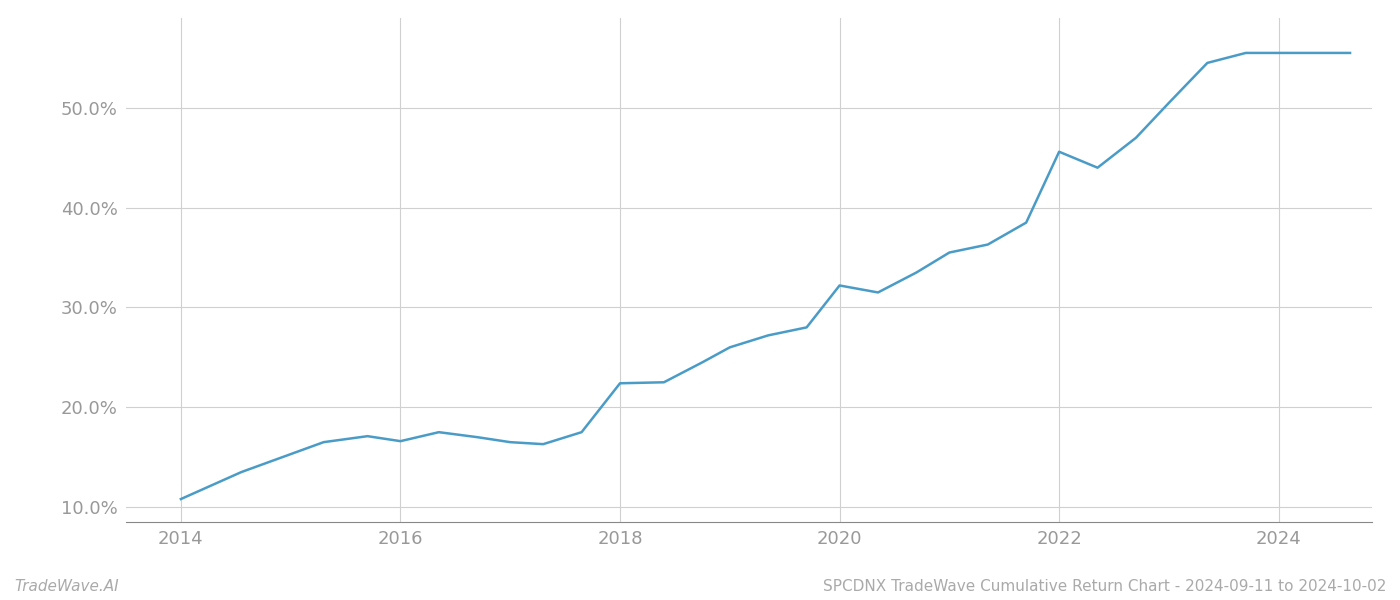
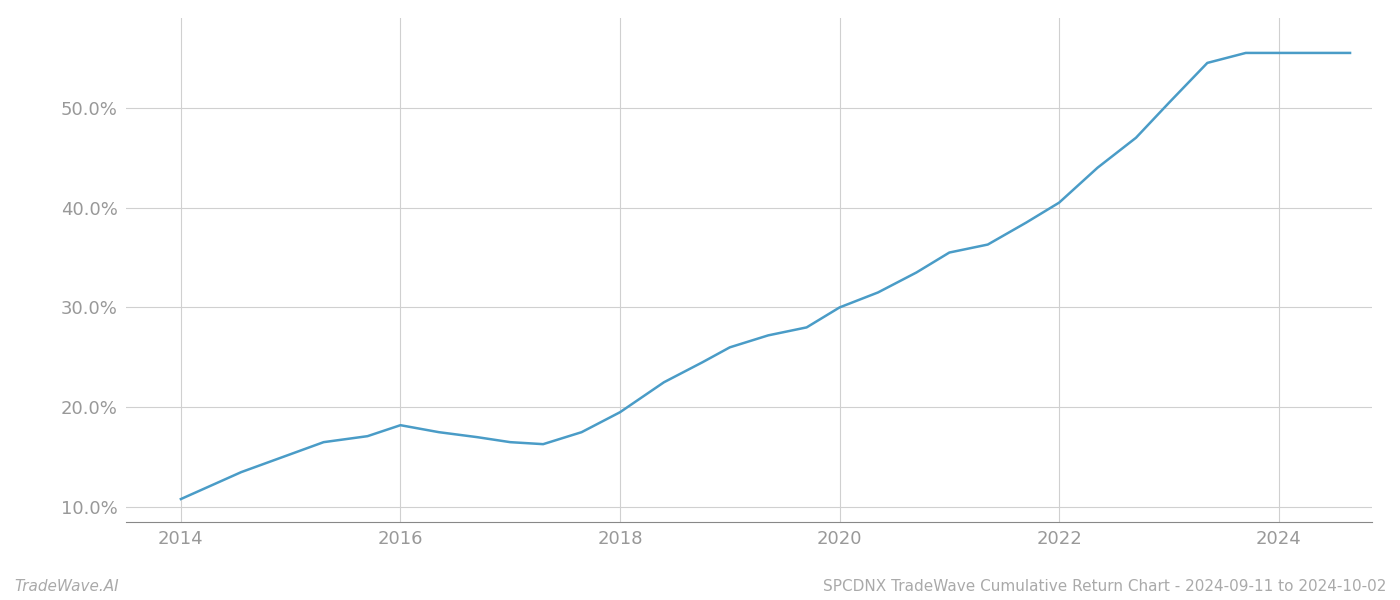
2016: 16.6% -> 18.2%
2018: 22.4% -> 19.5%
2020: 32.2% -> 30.0%
2022: 45.6% -> 40.5%
